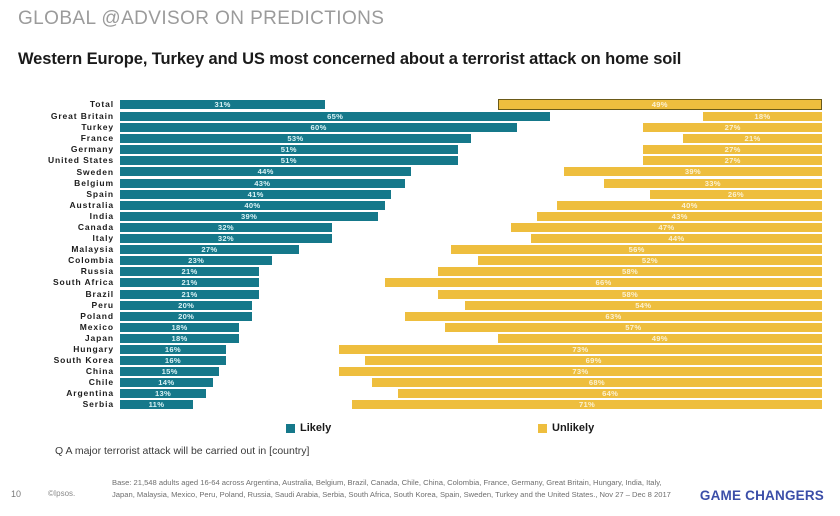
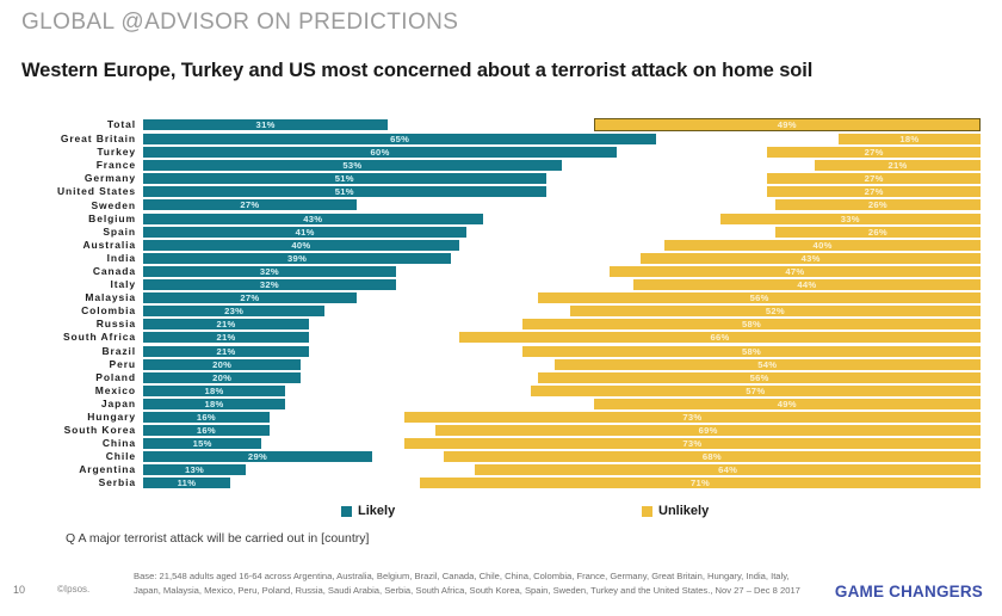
Likely/Sweden: 44% -> 27%
Unlikely/Sweden: 39% -> 26%
Unlikely/Poland: 63% -> 56%
Likely/Chile: 14% -> 29%
